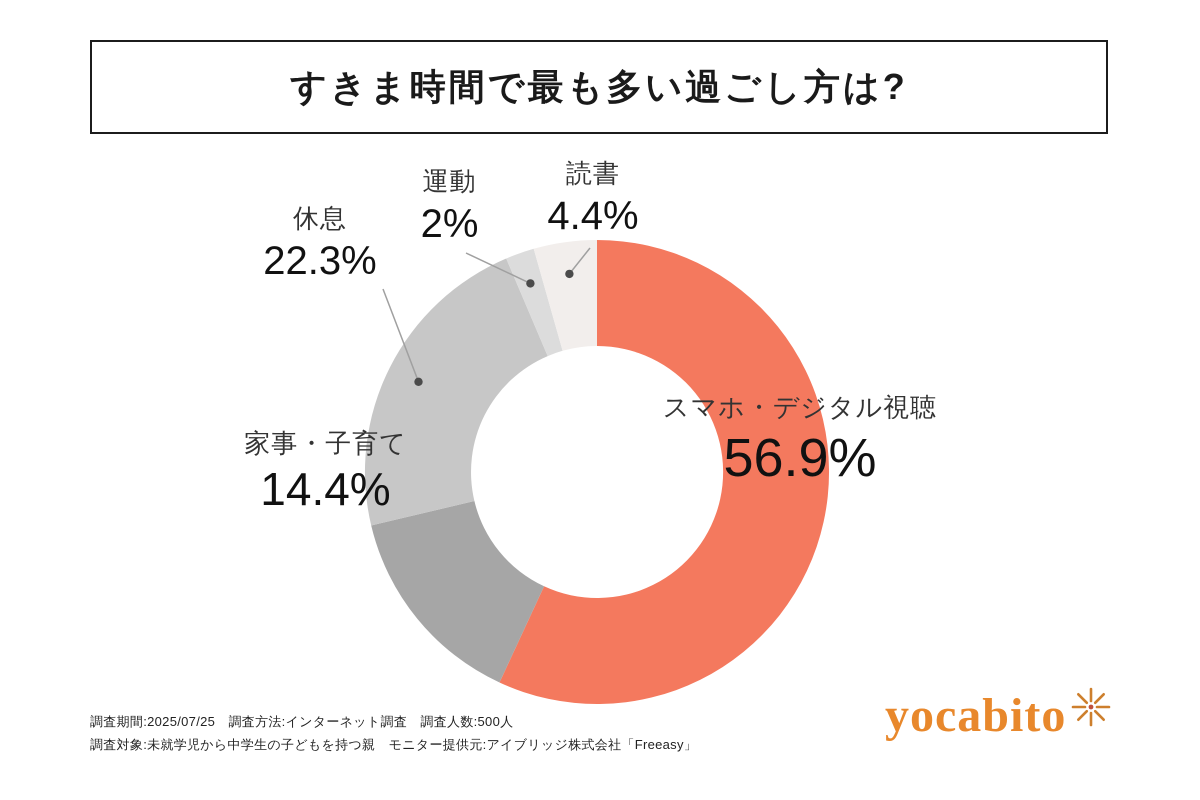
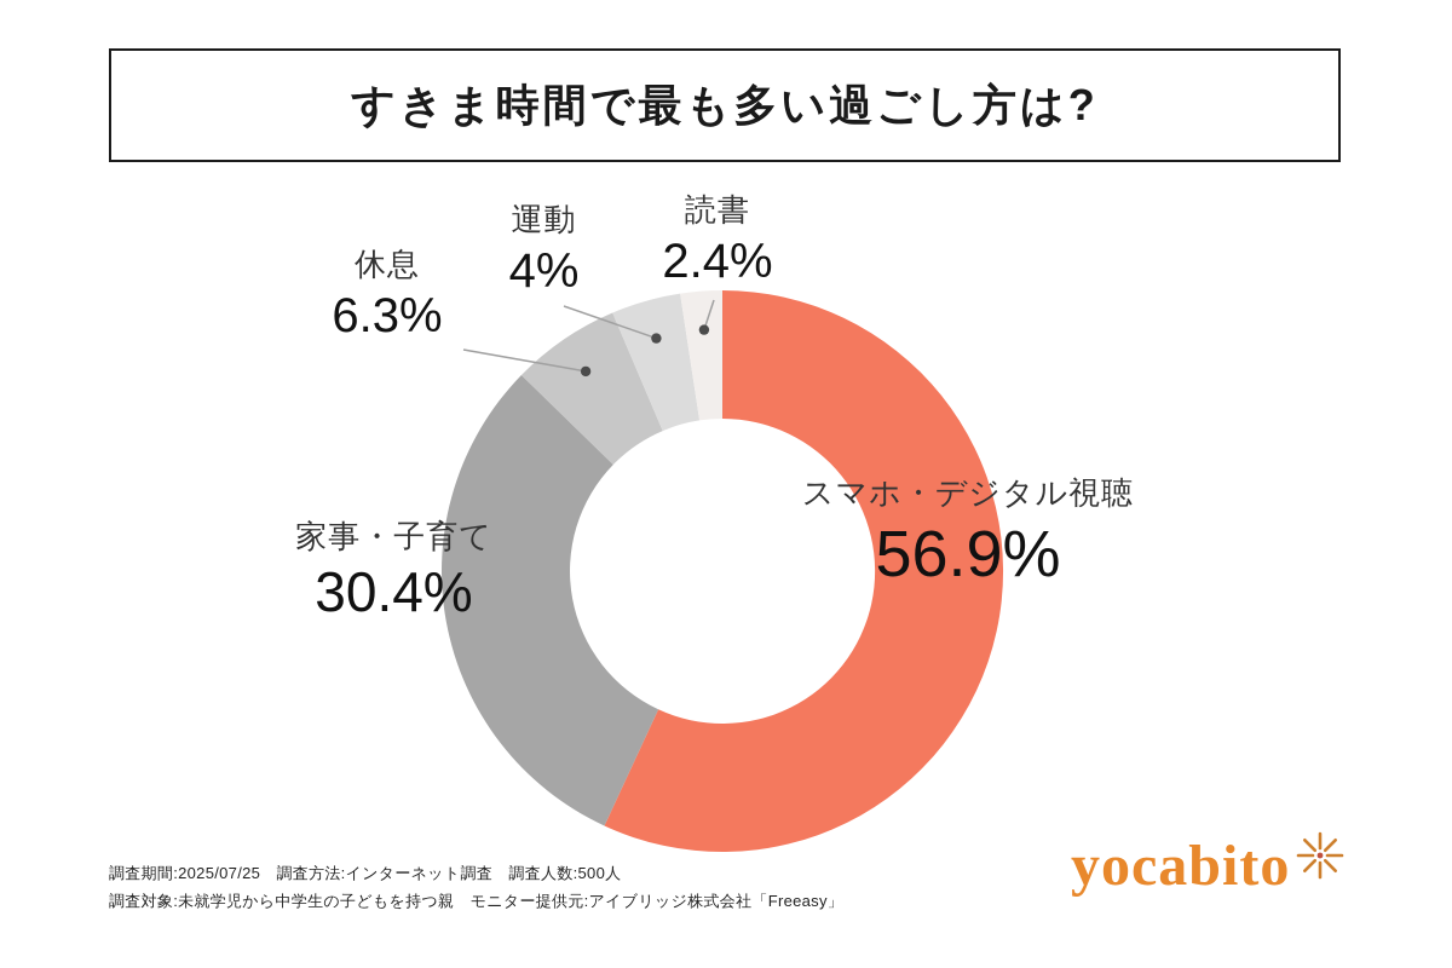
家事・子育て: 14.4% -> 30.4%
休息: 22.3% -> 6.3%
運動: 2% -> 4%
読書: 4.4% -> 2.4%
